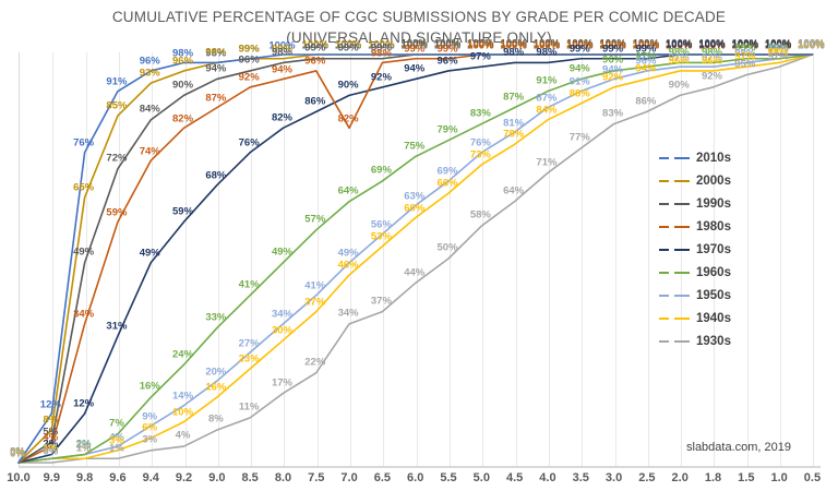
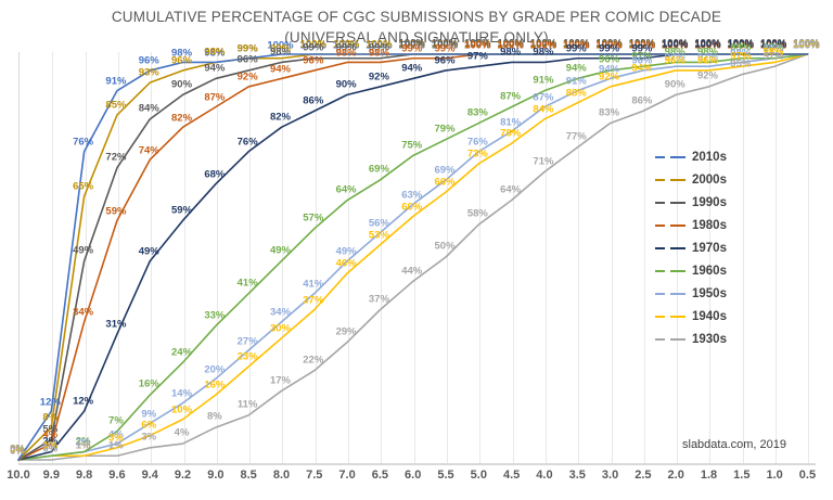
1980s/7.0: 82% -> 98%
1930s/7.0: 34% -> 29%
